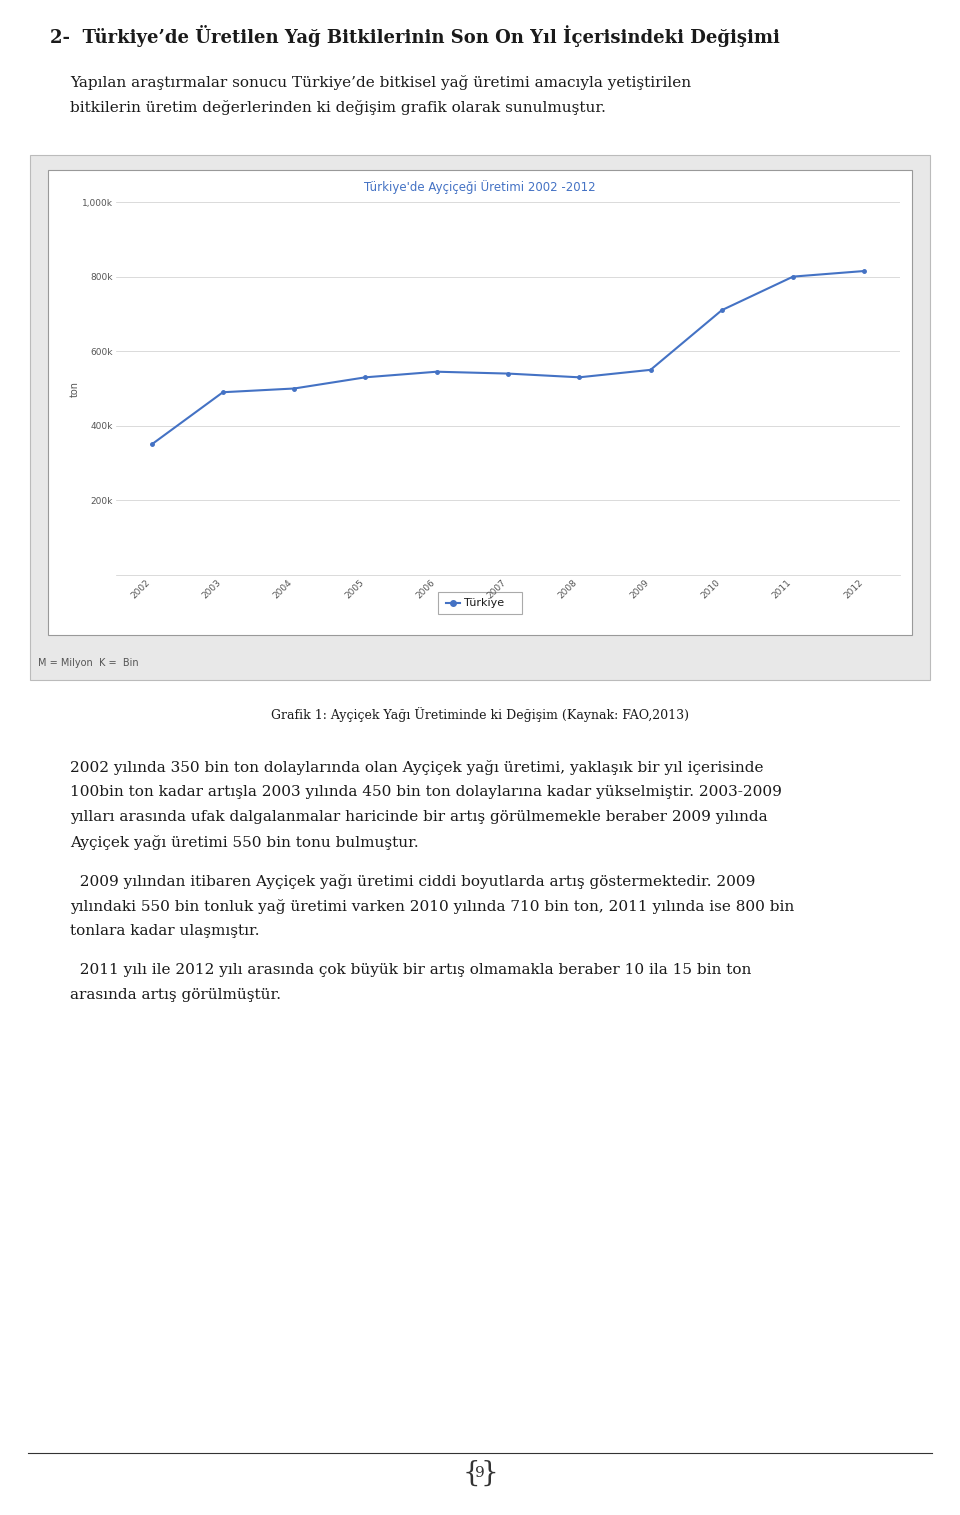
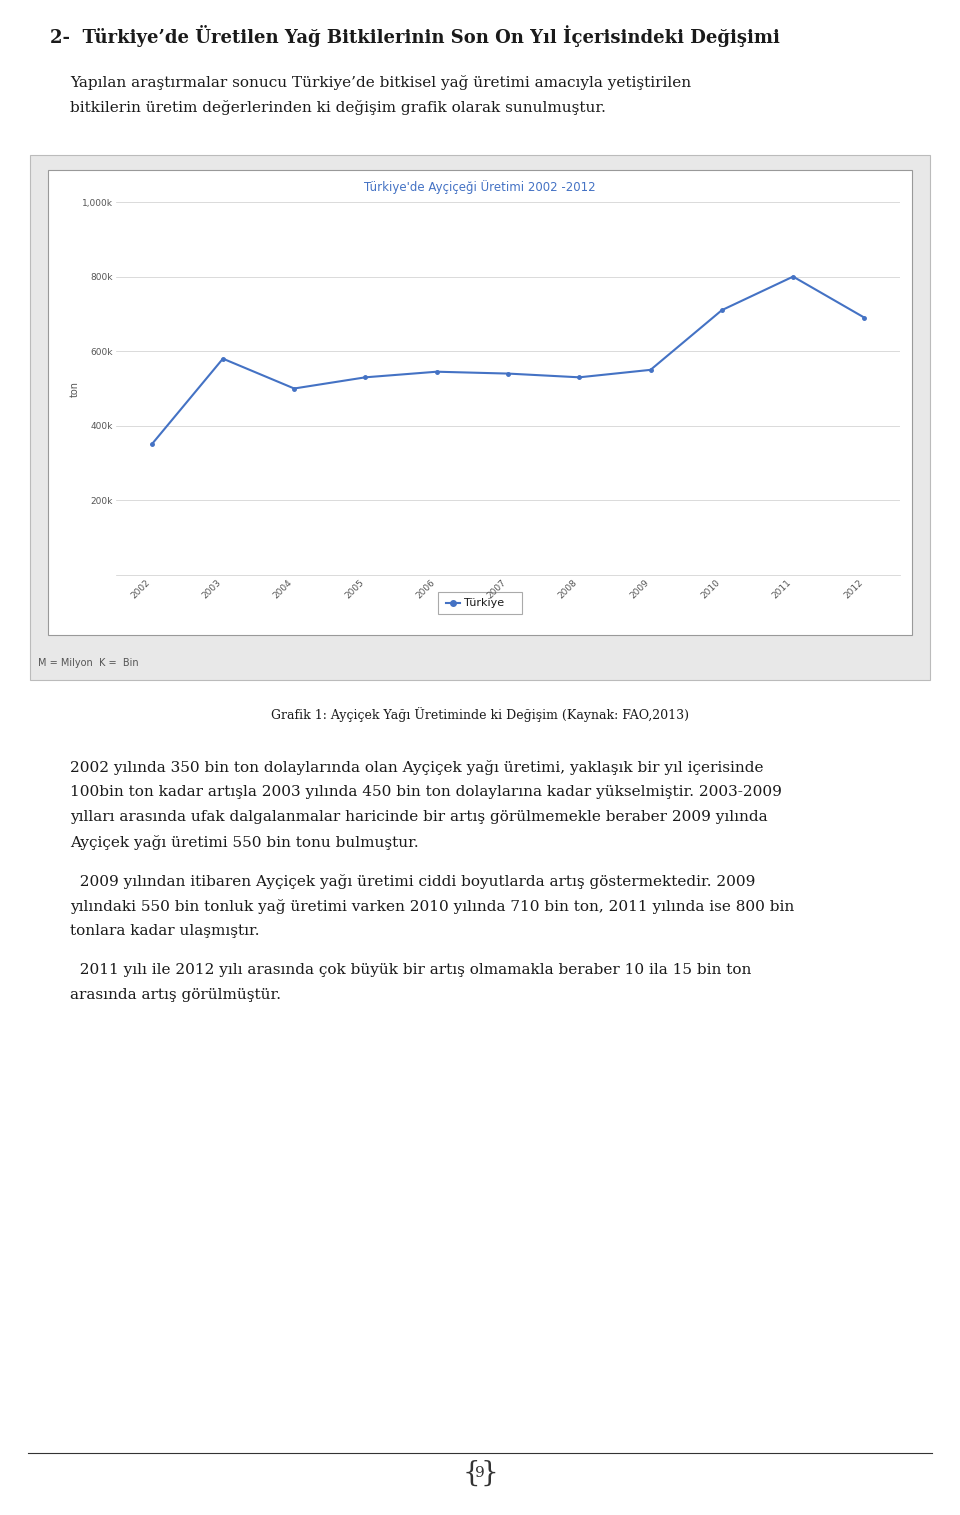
2003: 490k -> 580k
2012: 815k -> 690k
